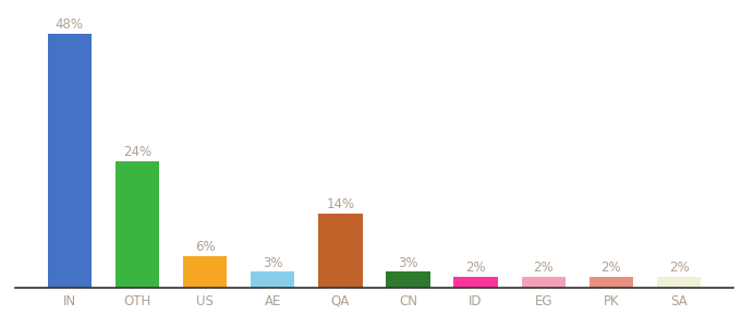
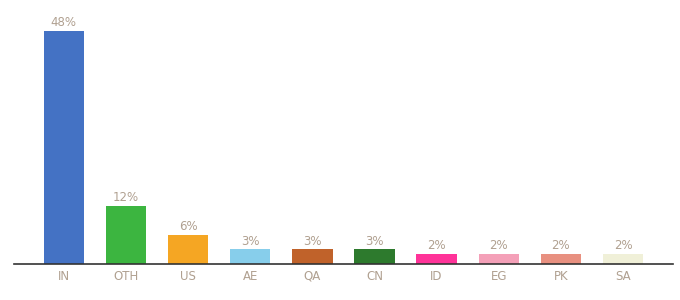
OTH: 24% -> 12%
QA: 14% -> 3%
